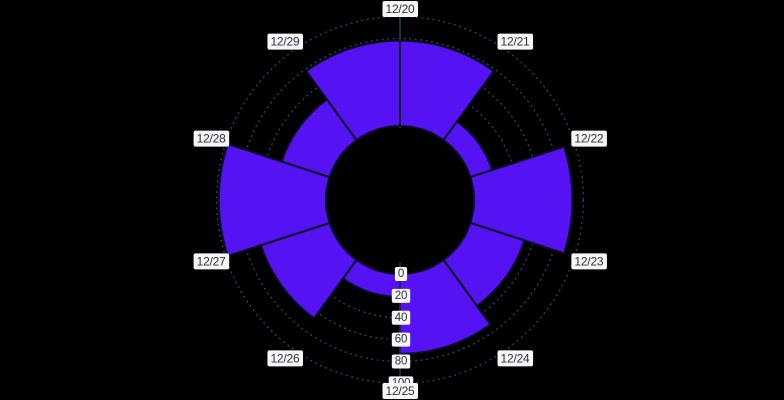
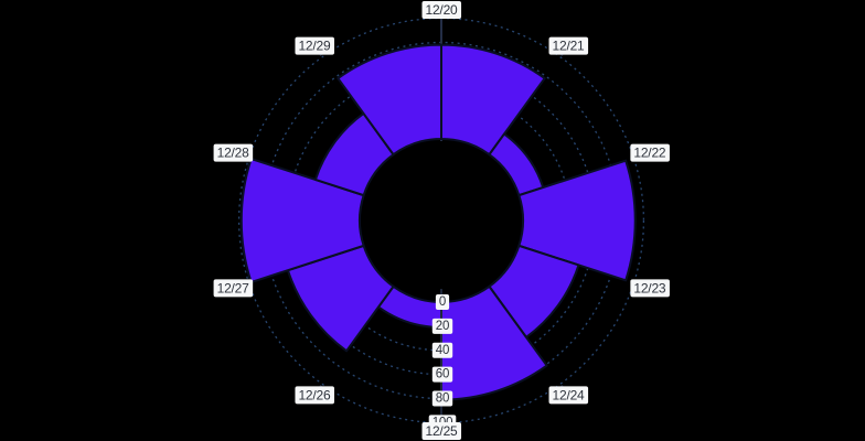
12/22: 90 -> 93
12/24: 73 -> 81
12/28: 46 -> 42
